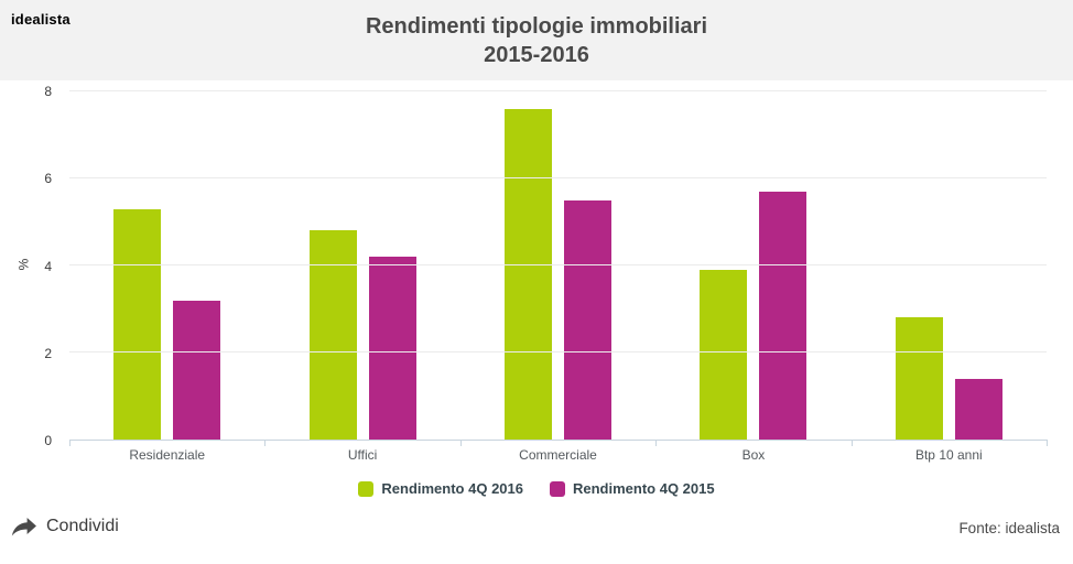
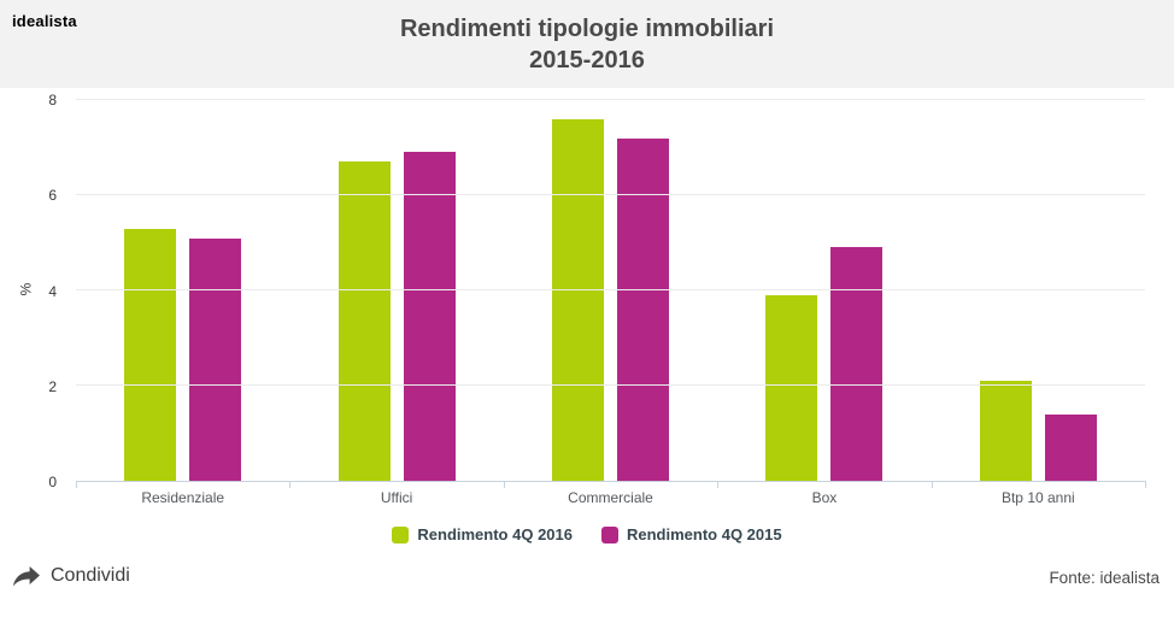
Rendimento 4Q 2015/Residenziale: 3.2 -> 5.1
Rendimento 4Q 2016/Uffici: 4.8 -> 6.7
Rendimento 4Q 2015/Uffici: 4.2 -> 6.9
Rendimento 4Q 2015/Commerciale: 5.5 -> 7.2
Rendimento 4Q 2015/Box: 5.7 -> 4.9
Rendimento 4Q 2016/Btp 10 anni: 2.8 -> 2.1
